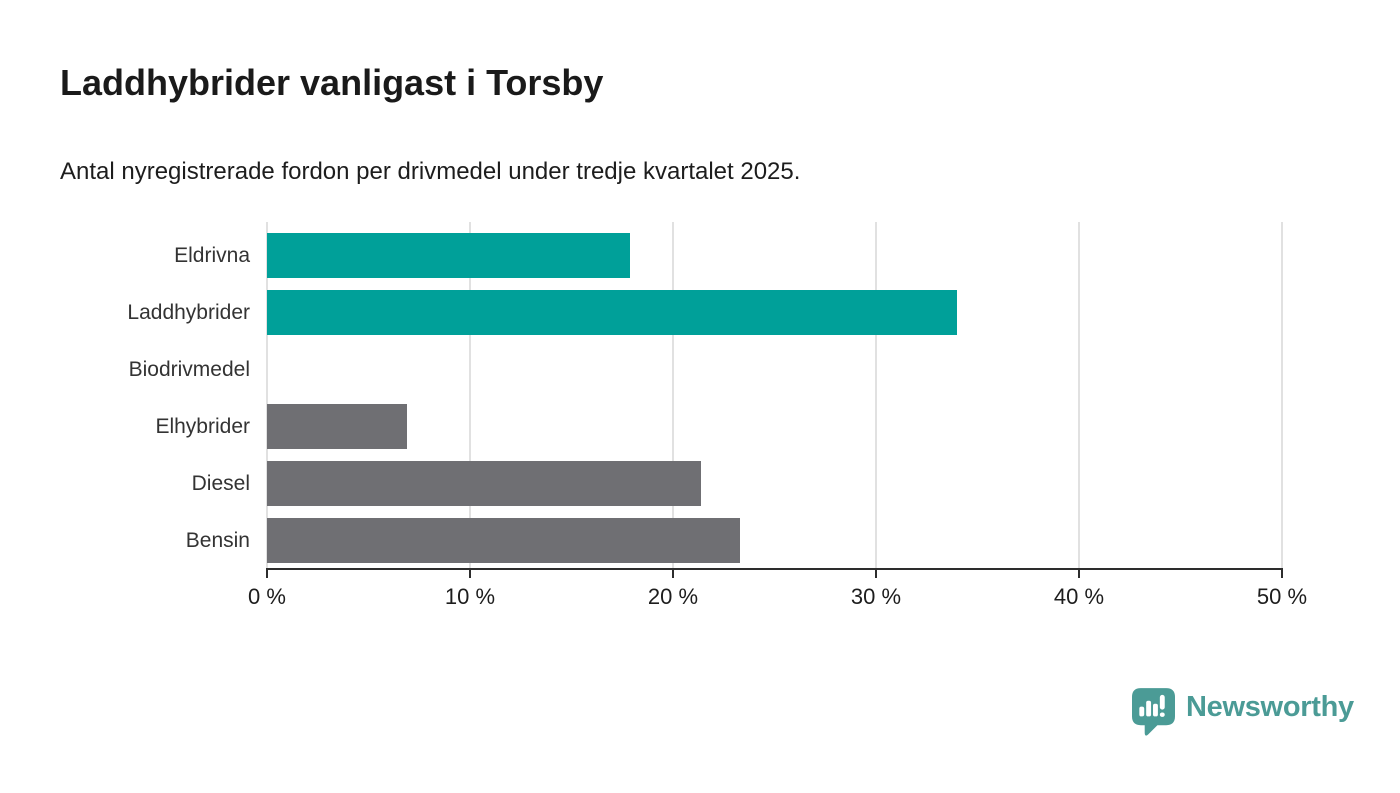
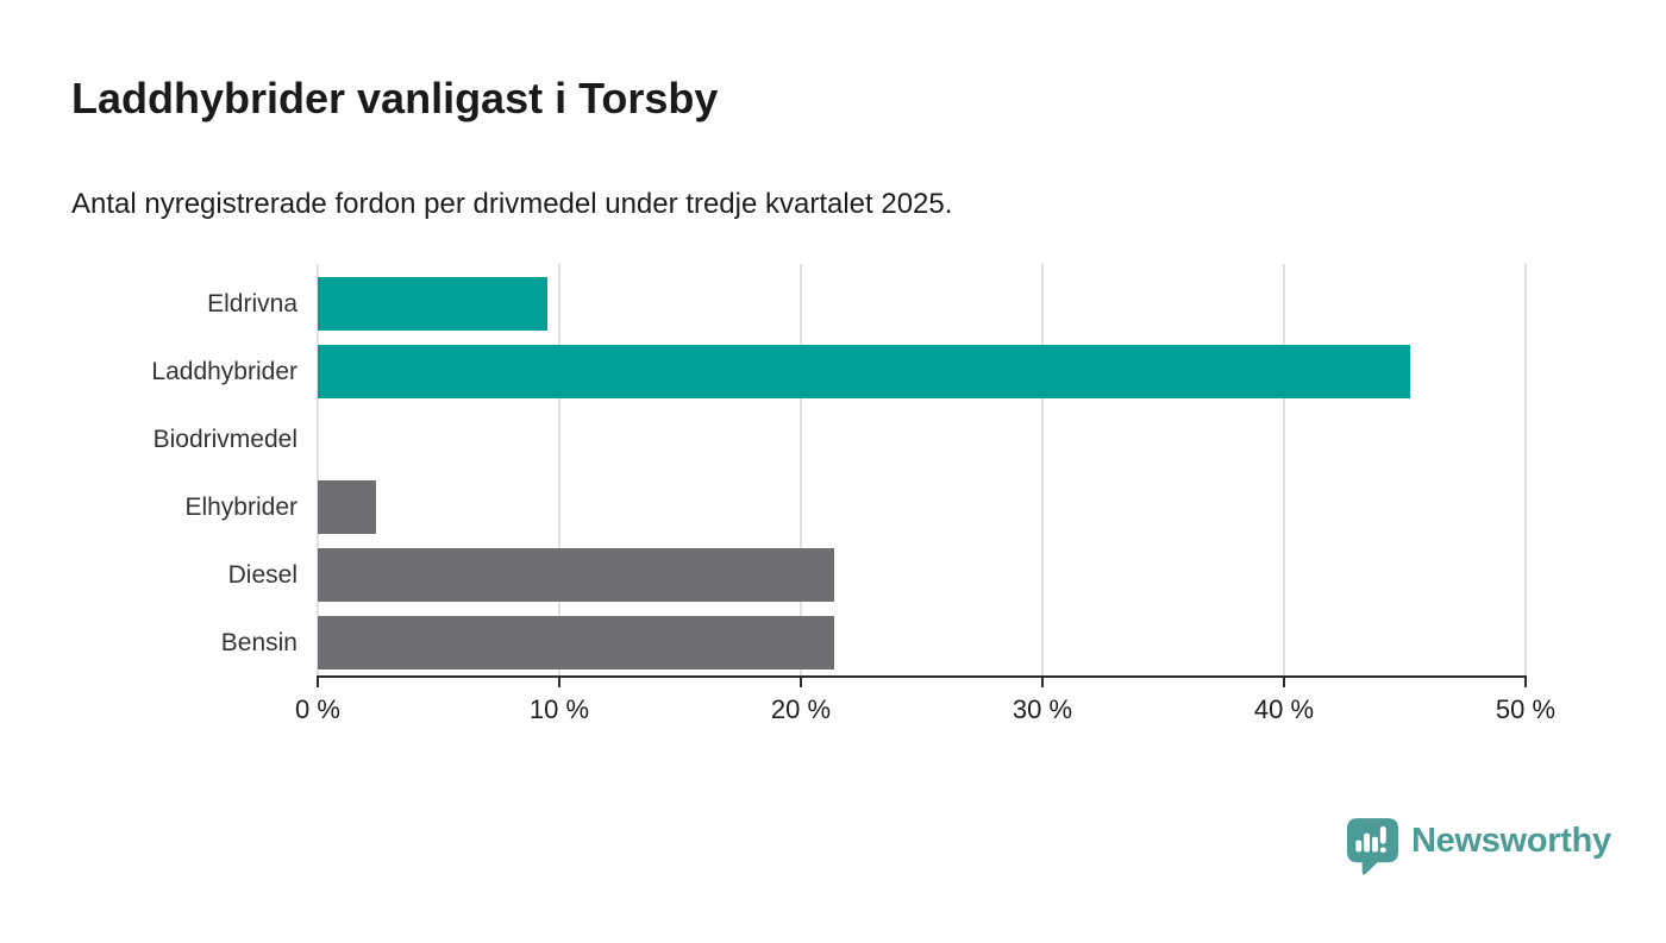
Eldrivna: 17.9% -> 9.5%
Laddhybrider: 34.0% -> 45.2%
Elhybrider: 6.9% -> 2.4%
Bensin: 23.3% -> 21.4%
